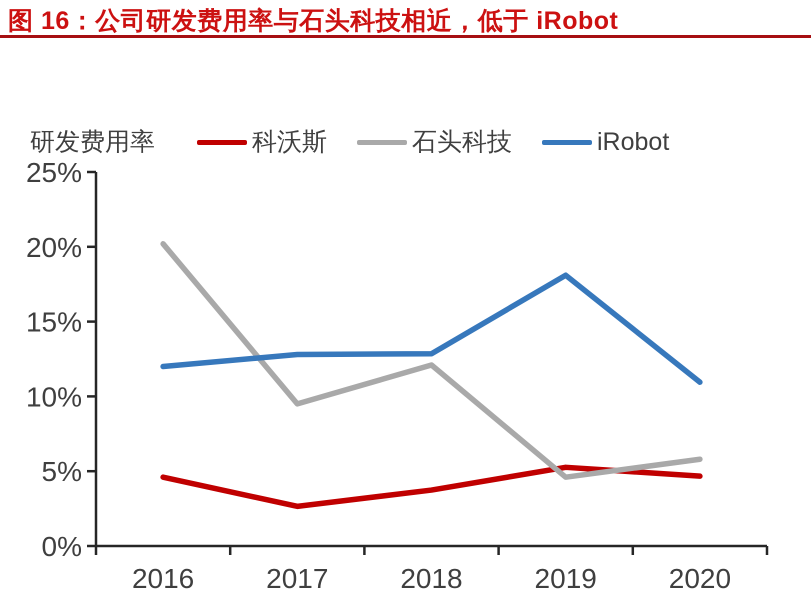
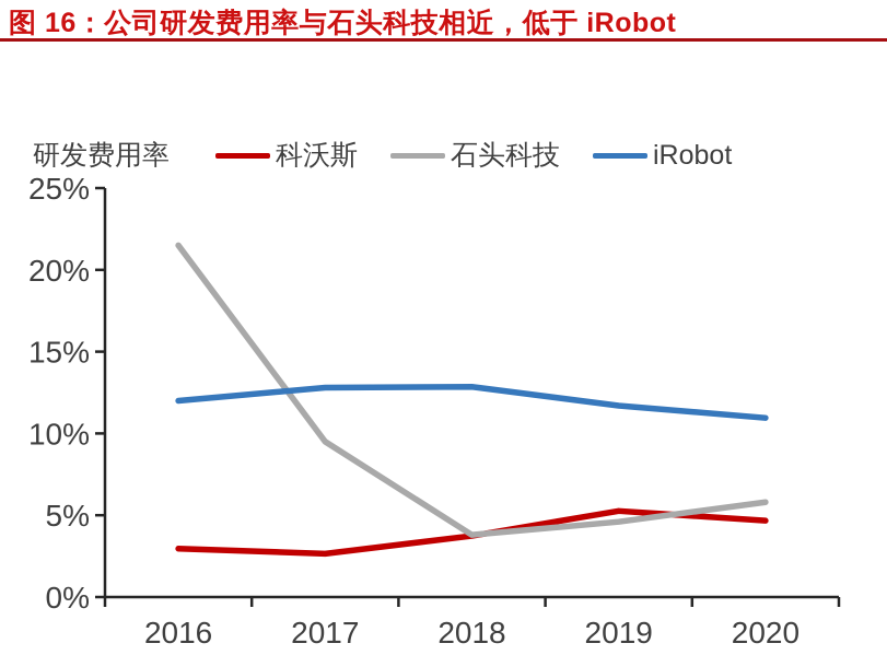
科沃斯/2016: 4.6% -> 3.0%
石头科技/2016: 20.2% -> 21.5%
石头科技/2018: 12.1% -> 3.8%
iRobot/2019: 18.1% -> 11.7%
